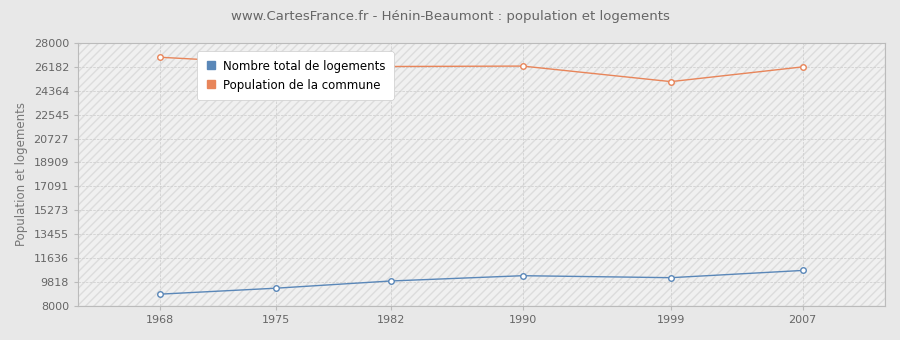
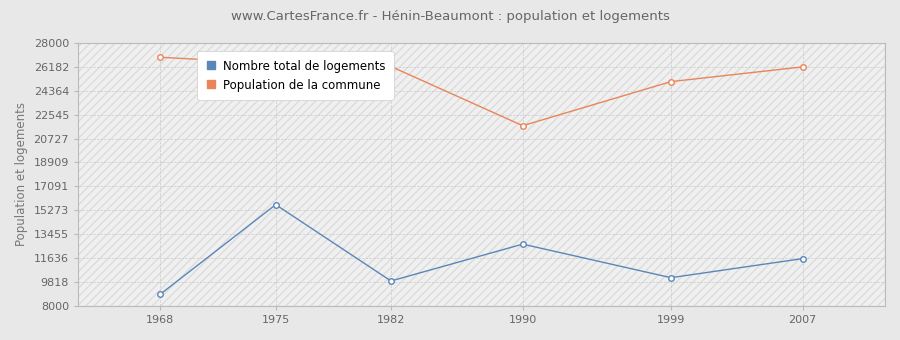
Nombre total de logements/1975: 9400 -> 15700
Nombre total de logements/1990: 10300 -> 12700
Population de la commune/1990: 26200 -> 21700
Nombre total de logements/2007: 10700 -> 11600
